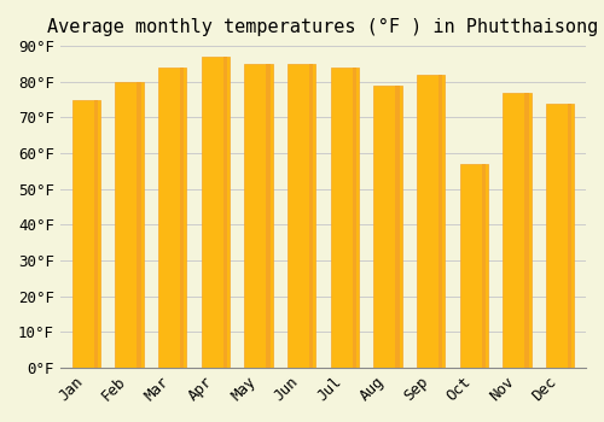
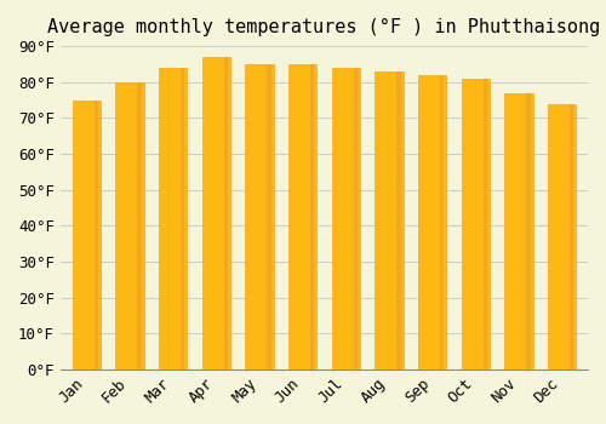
Aug: 79°F -> 83°F
Oct: 57°F -> 81°F
